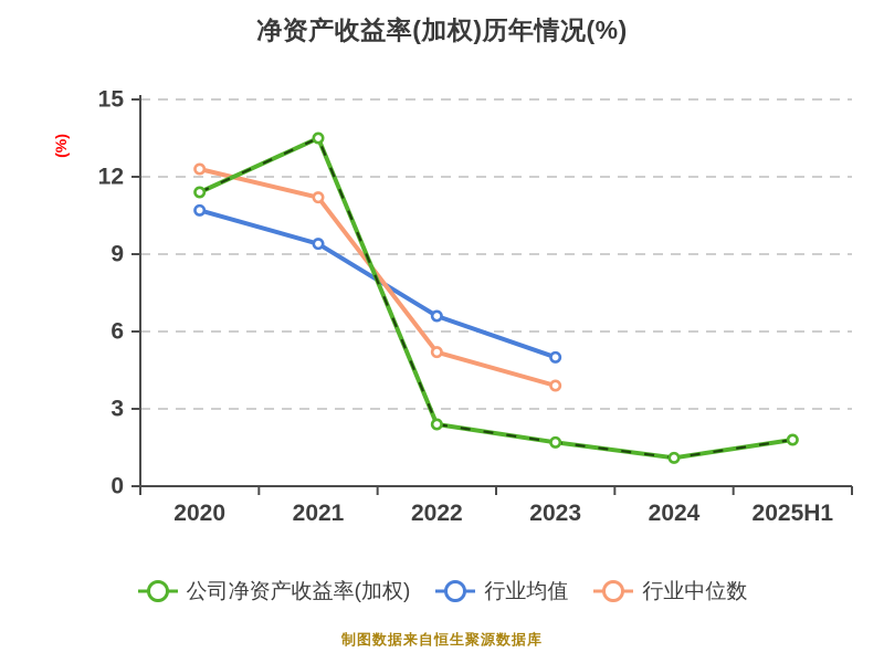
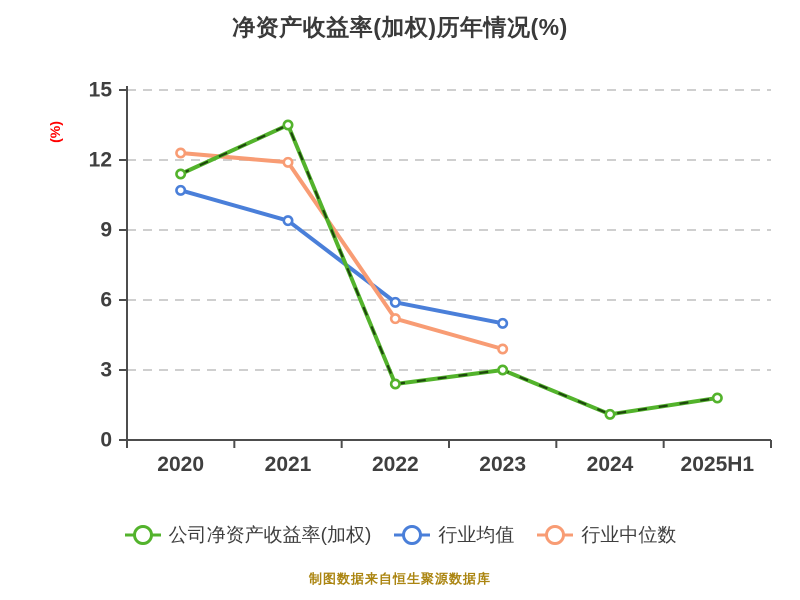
行业中位数/2021: 11.2 -> 11.9
行业均值/2022: 6.6 -> 5.9
公司净资产收益率(加权)/2023: 1.7 -> 3.0
